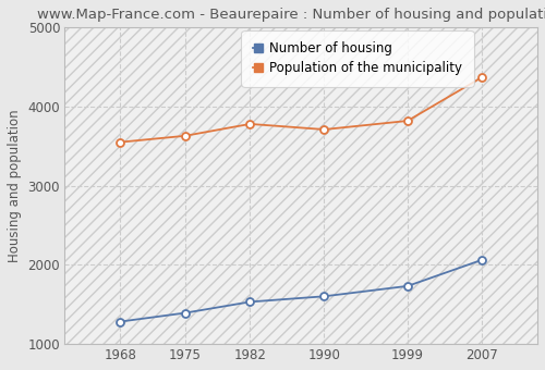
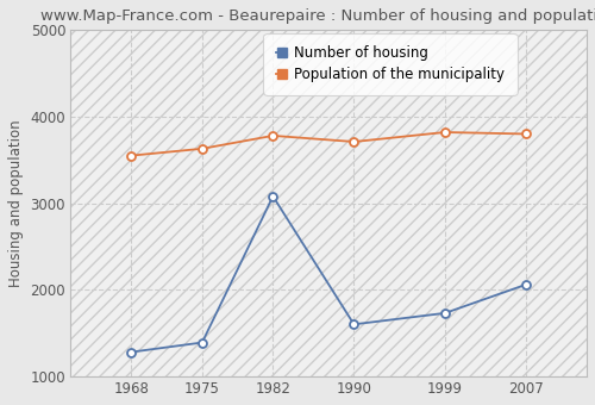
Number of housing/1982: 1530 -> 3080
Population of the municipality/2007: 4370 -> 3800
